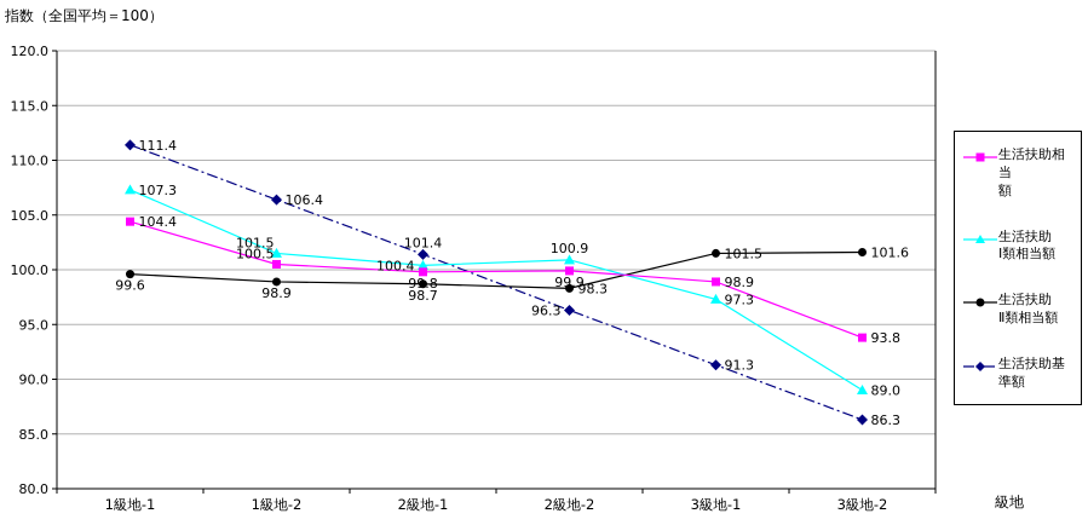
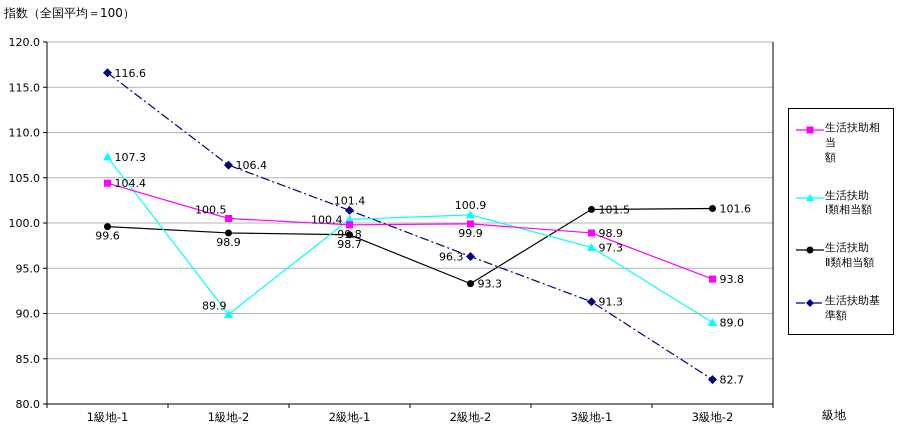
生活扶助基準額/1級地-1: 111.4 -> 116.6
生活扶助Ⅰ類相当額/1級地-2: 101.5 -> 89.9
生活扶助Ⅱ類相当額/2級地-2: 98.3 -> 93.3
生活扶助基準額/3級地-2: 86.3 -> 82.7
